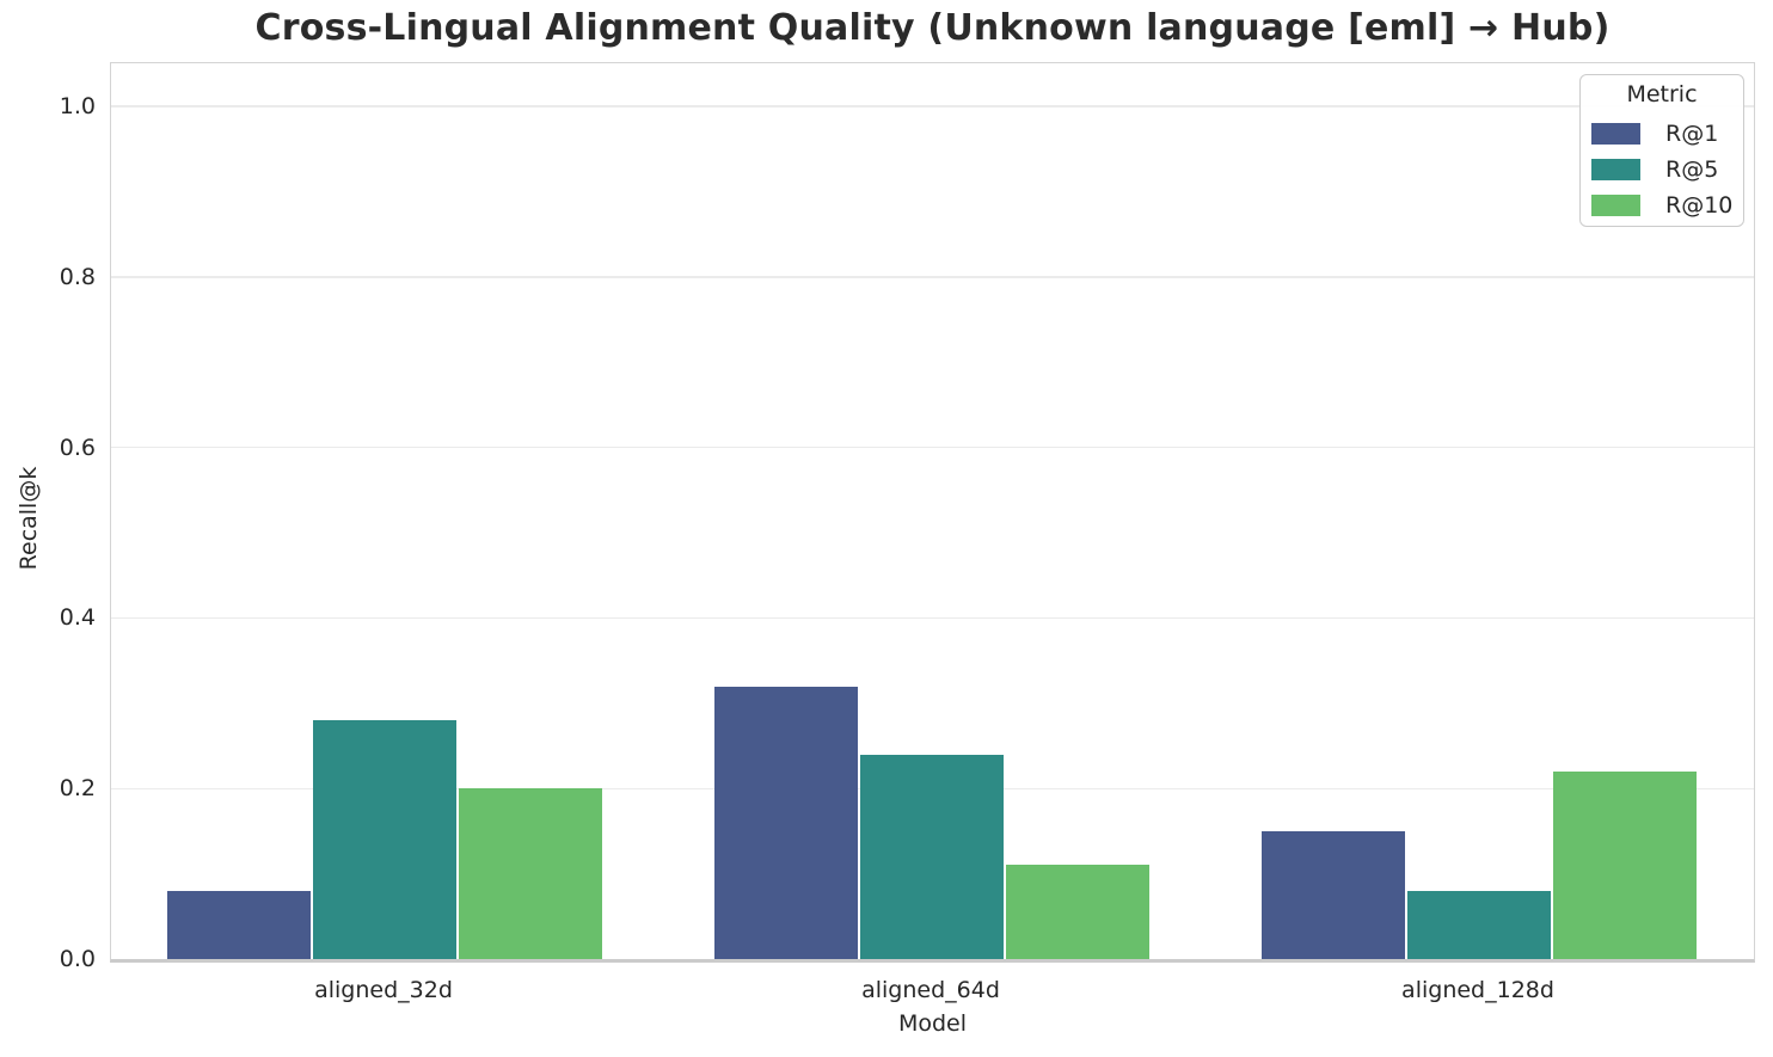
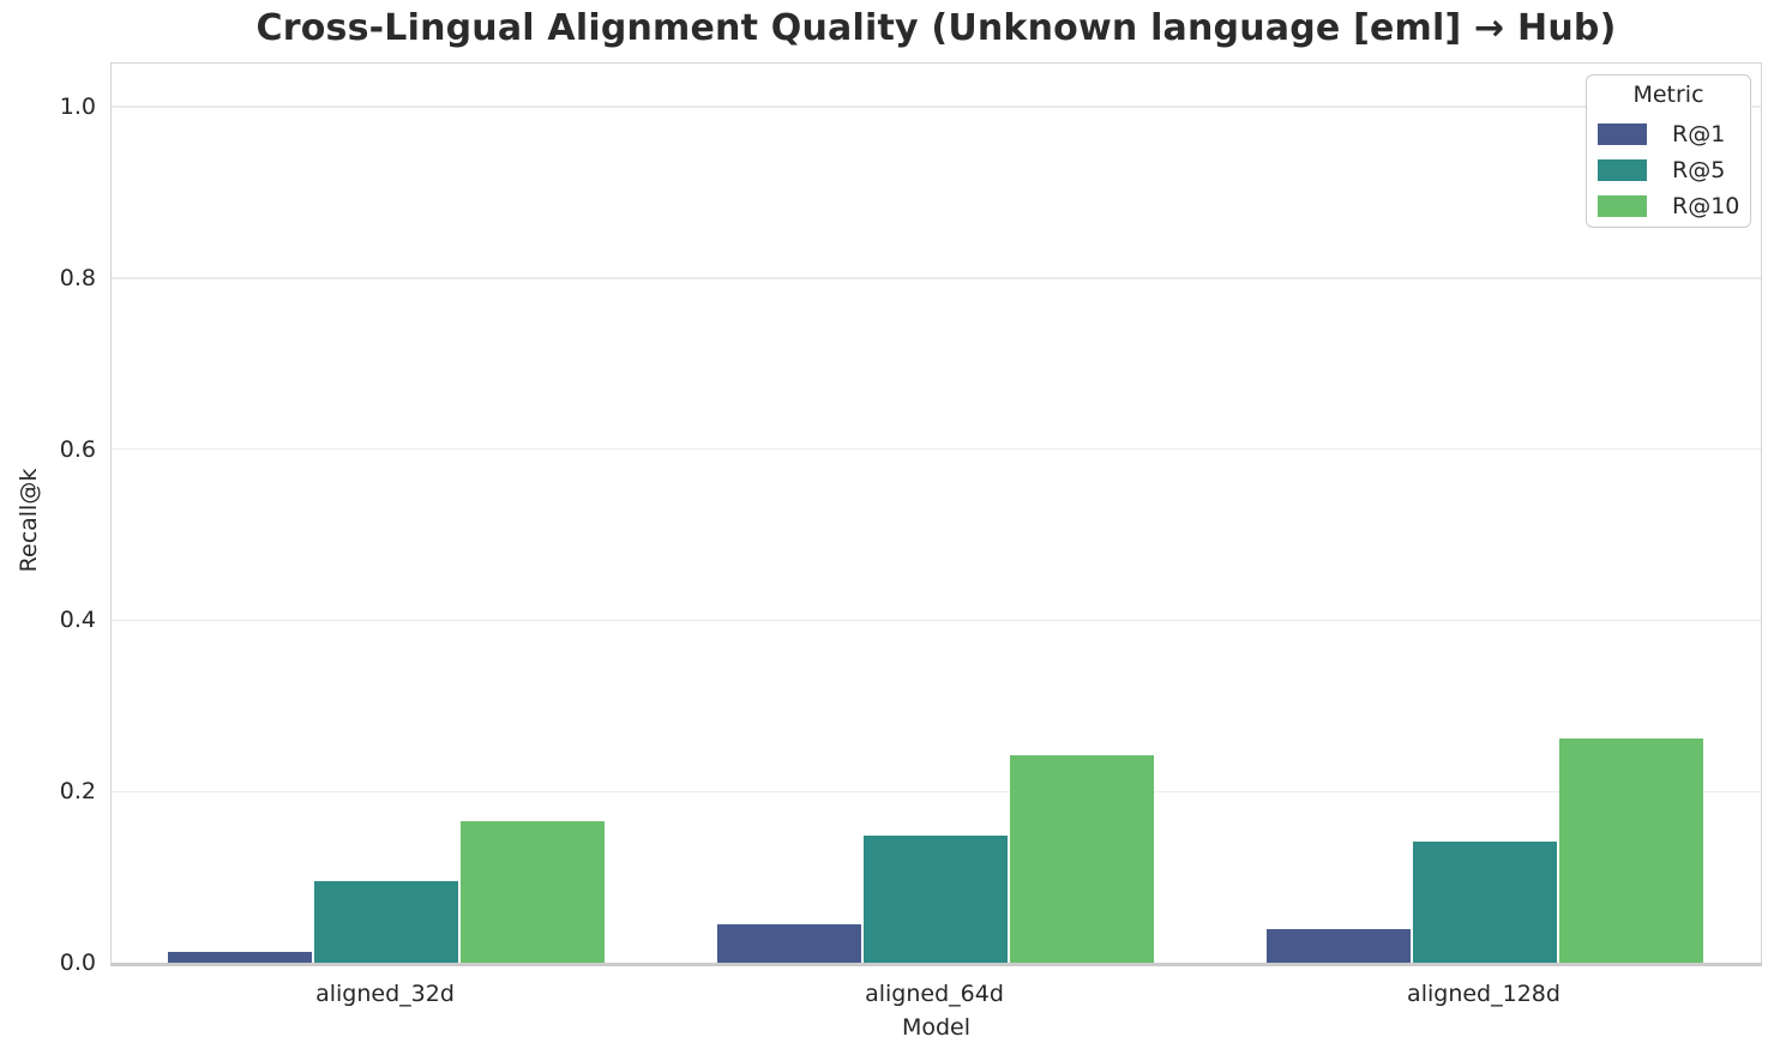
R@1/aligned_32d: 0.08 -> 0.01
R@5/aligned_32d: 0.28 -> 0.10
R@10/aligned_32d: 0.20 -> 0.17
R@1/aligned_64d: 0.32 -> 0.04
R@5/aligned_64d: 0.24 -> 0.15
R@10/aligned_64d: 0.11 -> 0.24
R@1/aligned_128d: 0.15 -> 0.04
R@5/aligned_128d: 0.08 -> 0.14
R@10/aligned_128d: 0.22 -> 0.26
